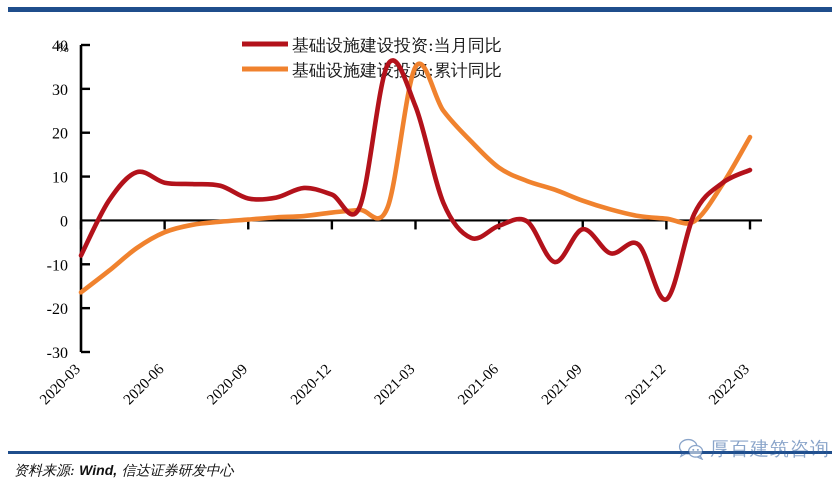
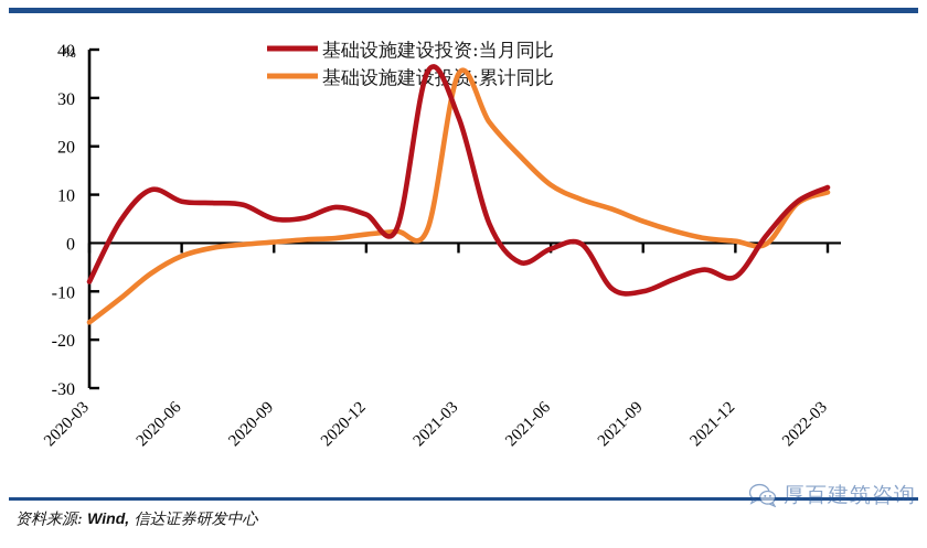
基础设施建设投资:当月同比/2021-09: -2 -> -10
基础设施建设投资:当月同比/2021-12: -18 -> -7
基础设施建设投资:累计同比/2022-03: 19 -> 10
